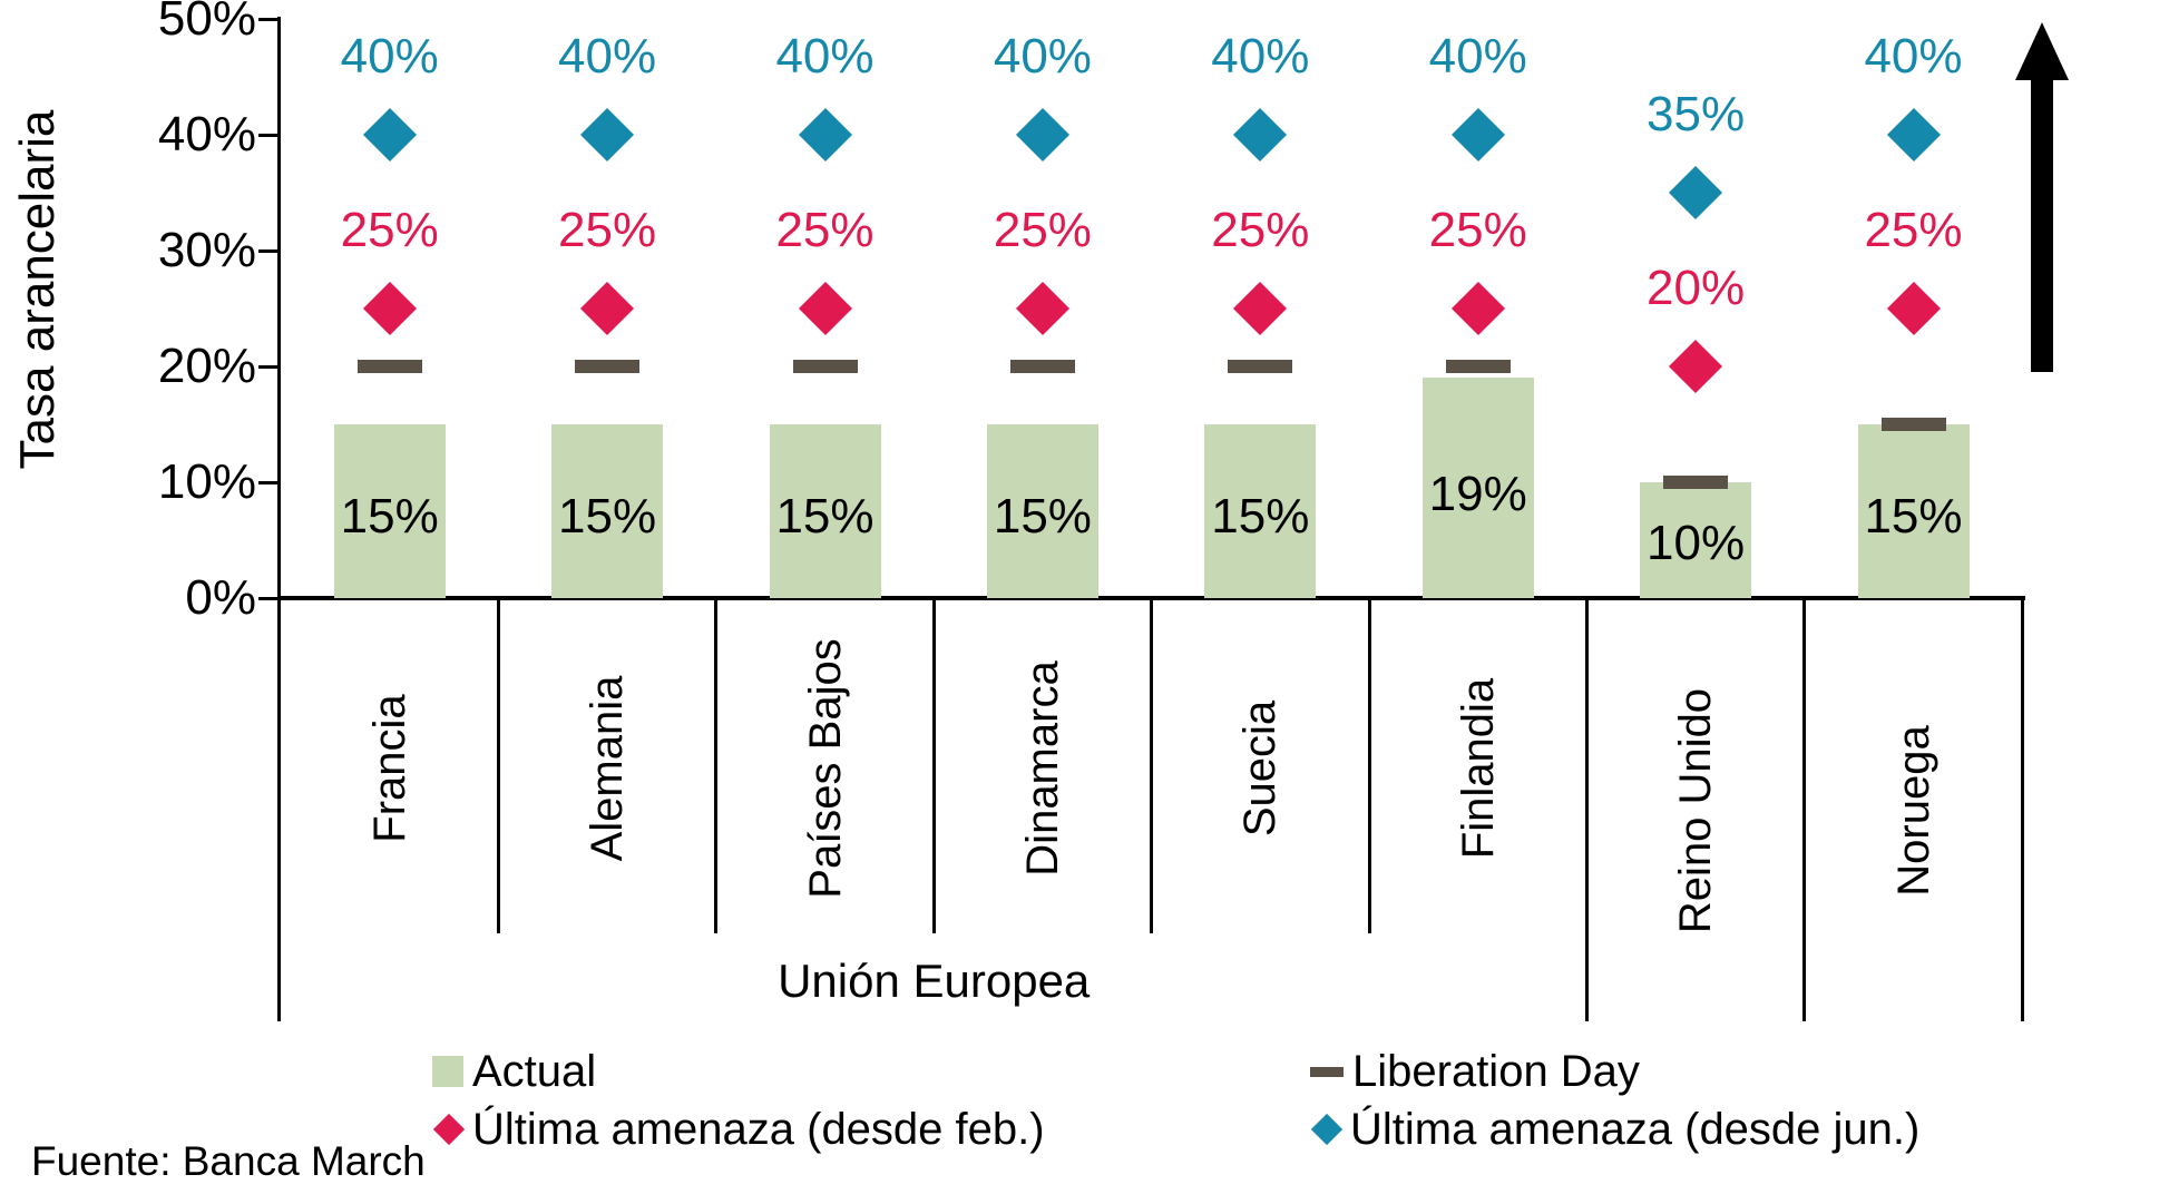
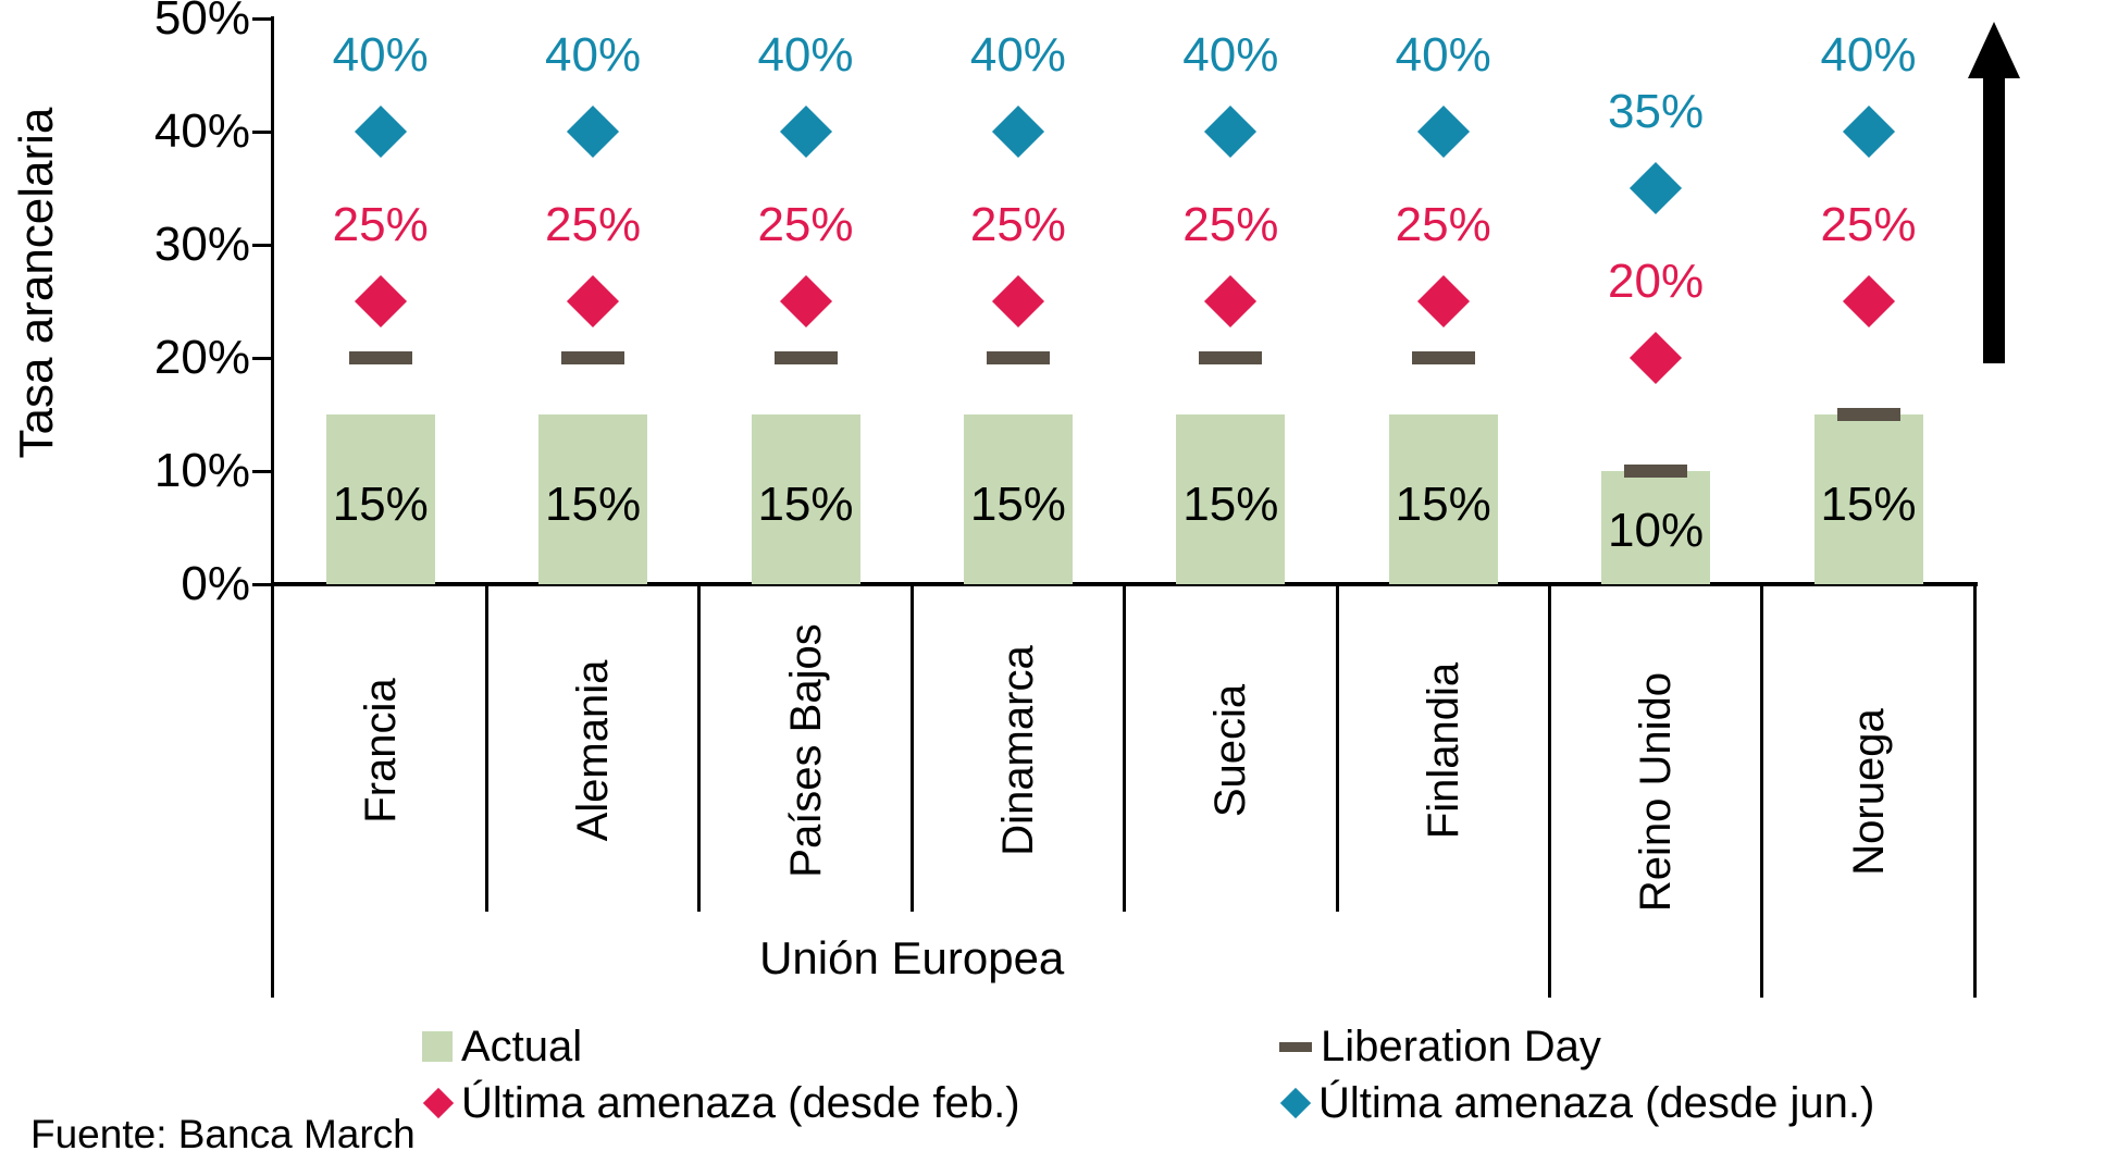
Actual/Finlandia: 19% -> 15%
